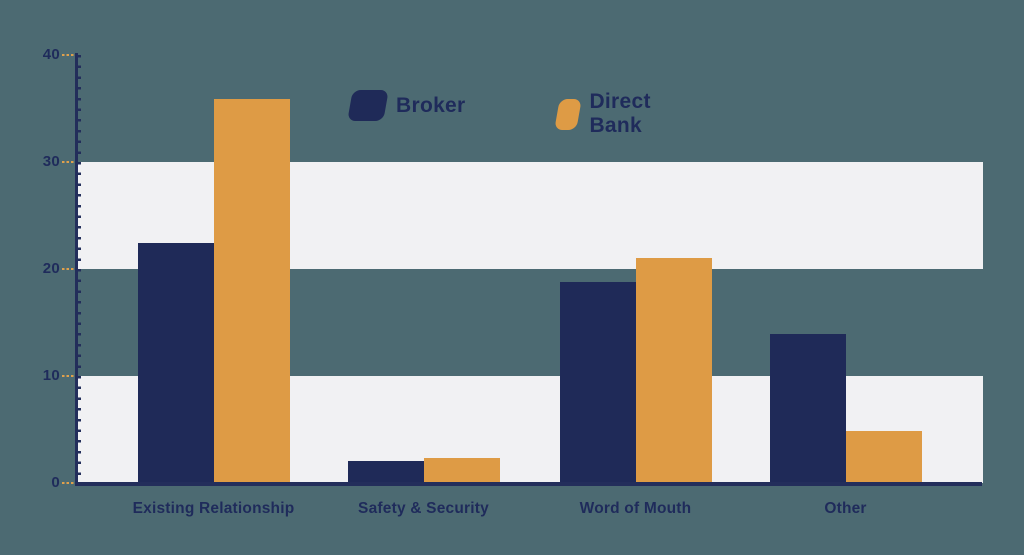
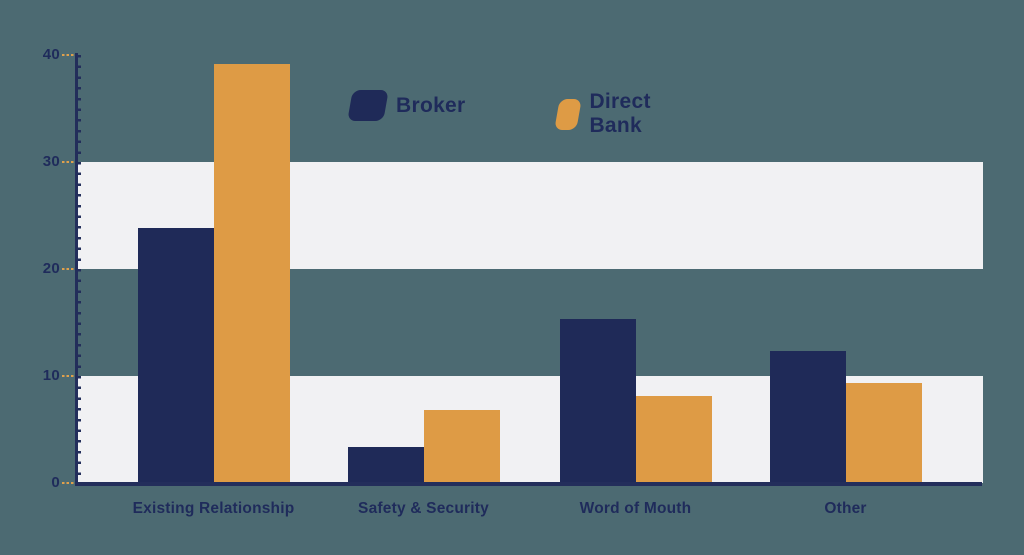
Broker/Existing Relationship: 22.4 -> 23.8
Direct Bank/Existing Relationship: 35.9 -> 39.2
Broker/Safety & Security: 2.1 -> 3.4
Direct Bank/Safety & Security: 2.3 -> 6.8
Broker/Word of Mouth: 18.8 -> 15.3
Direct Bank/Word of Mouth: 21.0 -> 8.1
Broker/Other: 13.9 -> 12.3
Direct Bank/Other: 4.9 -> 9.3
